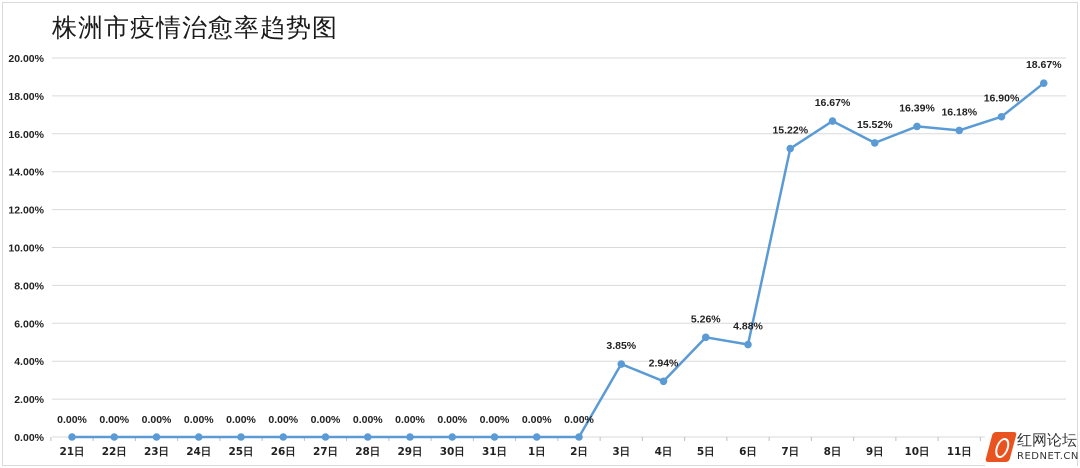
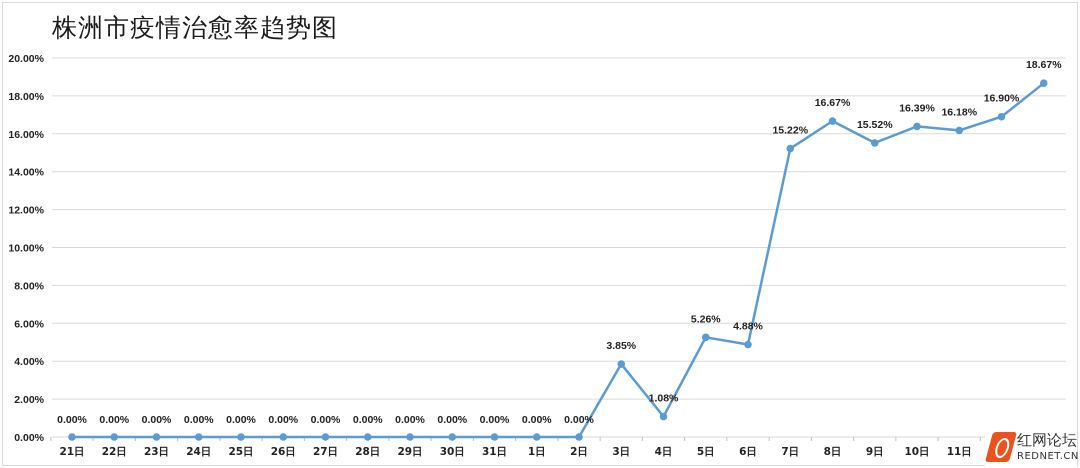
4日: 2.94% -> 1.08%
